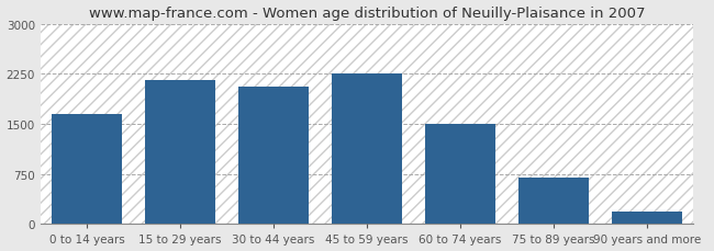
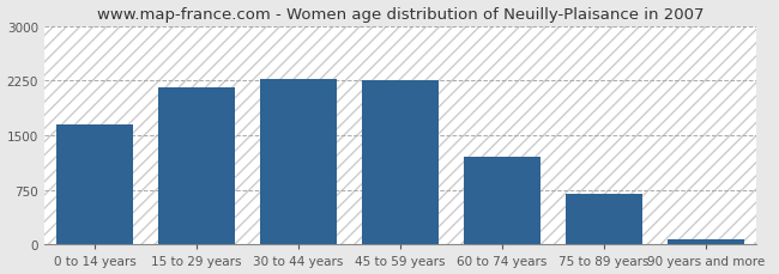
30 to 44 years: 2060 -> 2270
60 to 74 years: 1500 -> 1200
90 years and more: 180 -> 80
